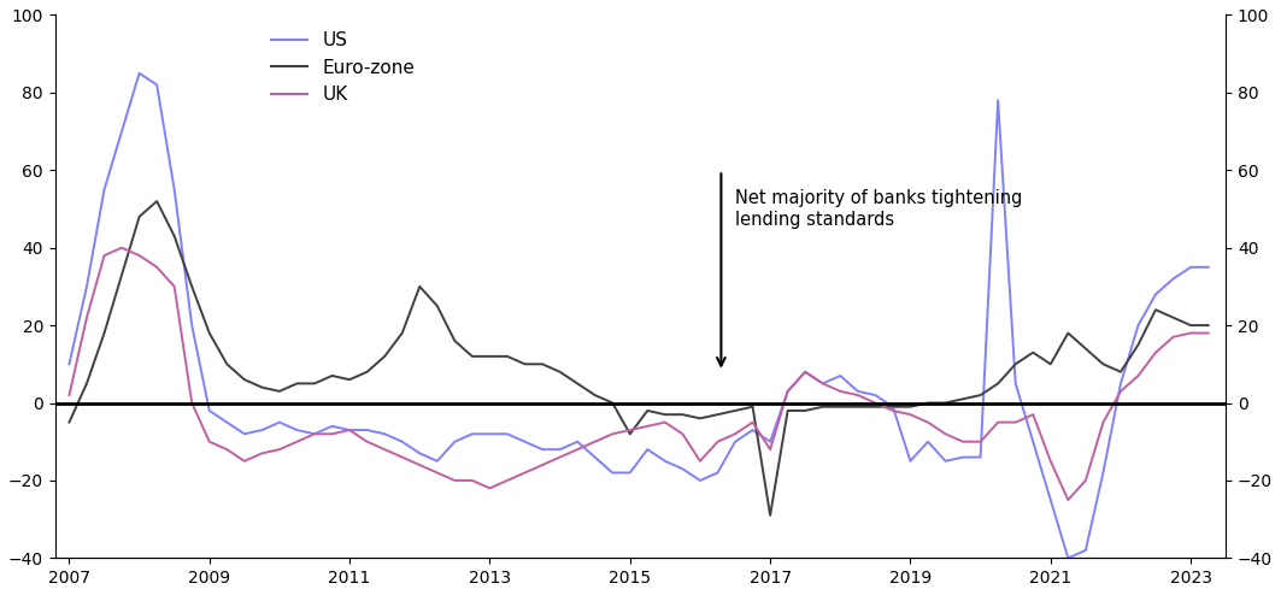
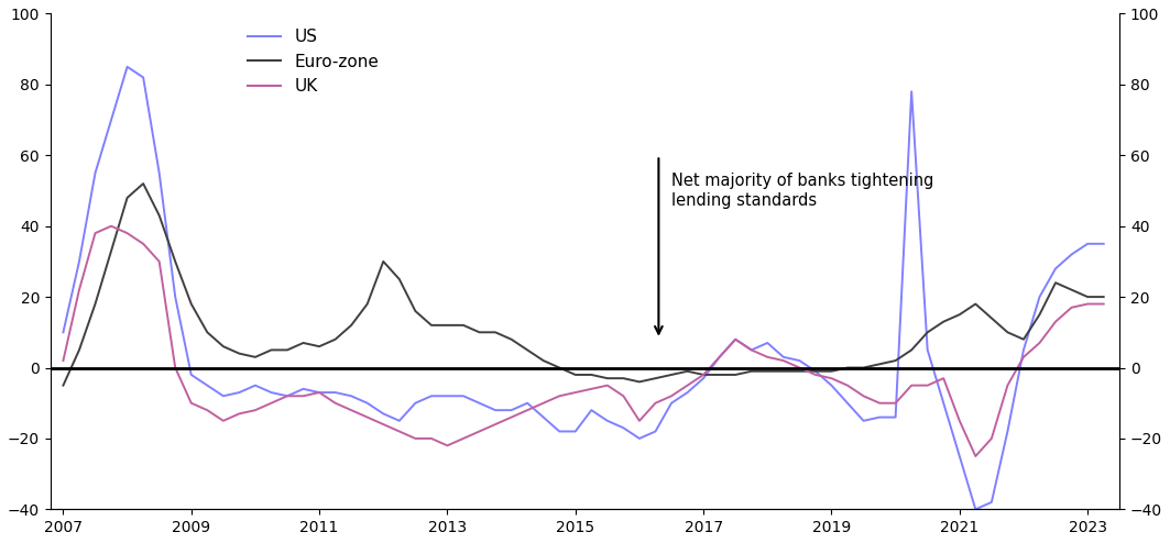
Euro-zone/2015: -8 -> -2
US/2017: -10 -> -3
Euro-zone/2017: -29 -> -2
UK/2017: -12 -> -2
US/2019: -15 -> -5
Euro-zone/2021: 10 -> 15
